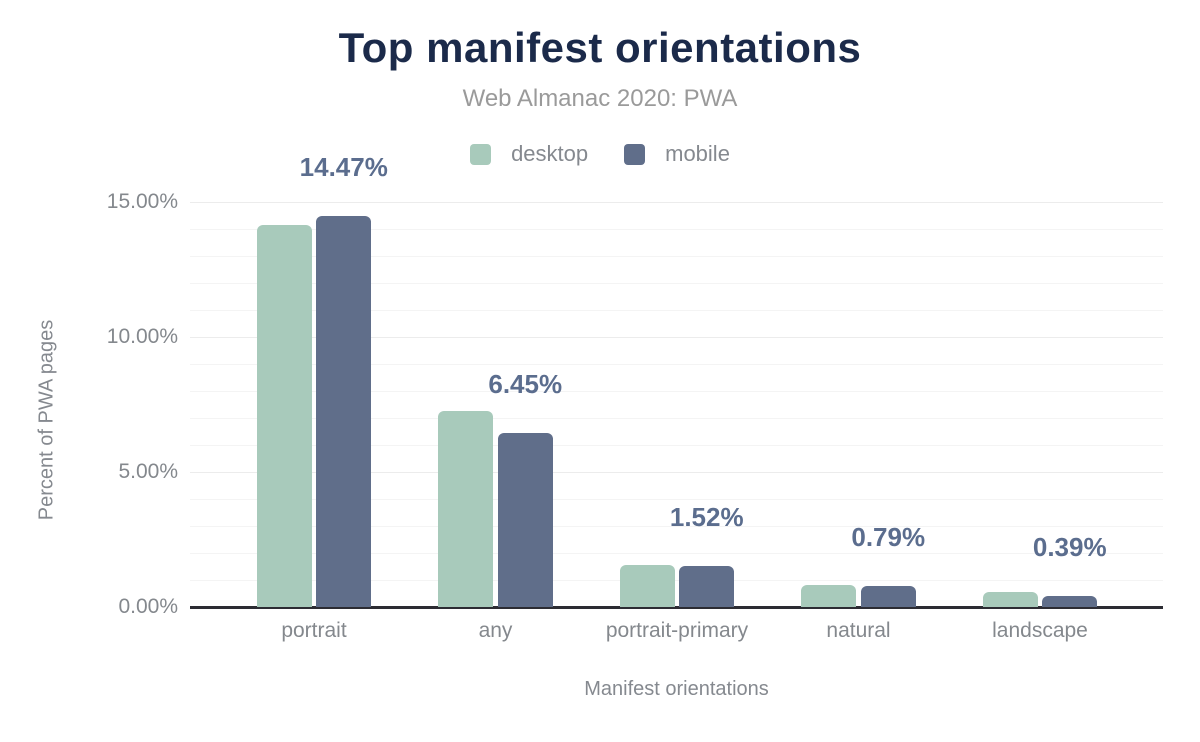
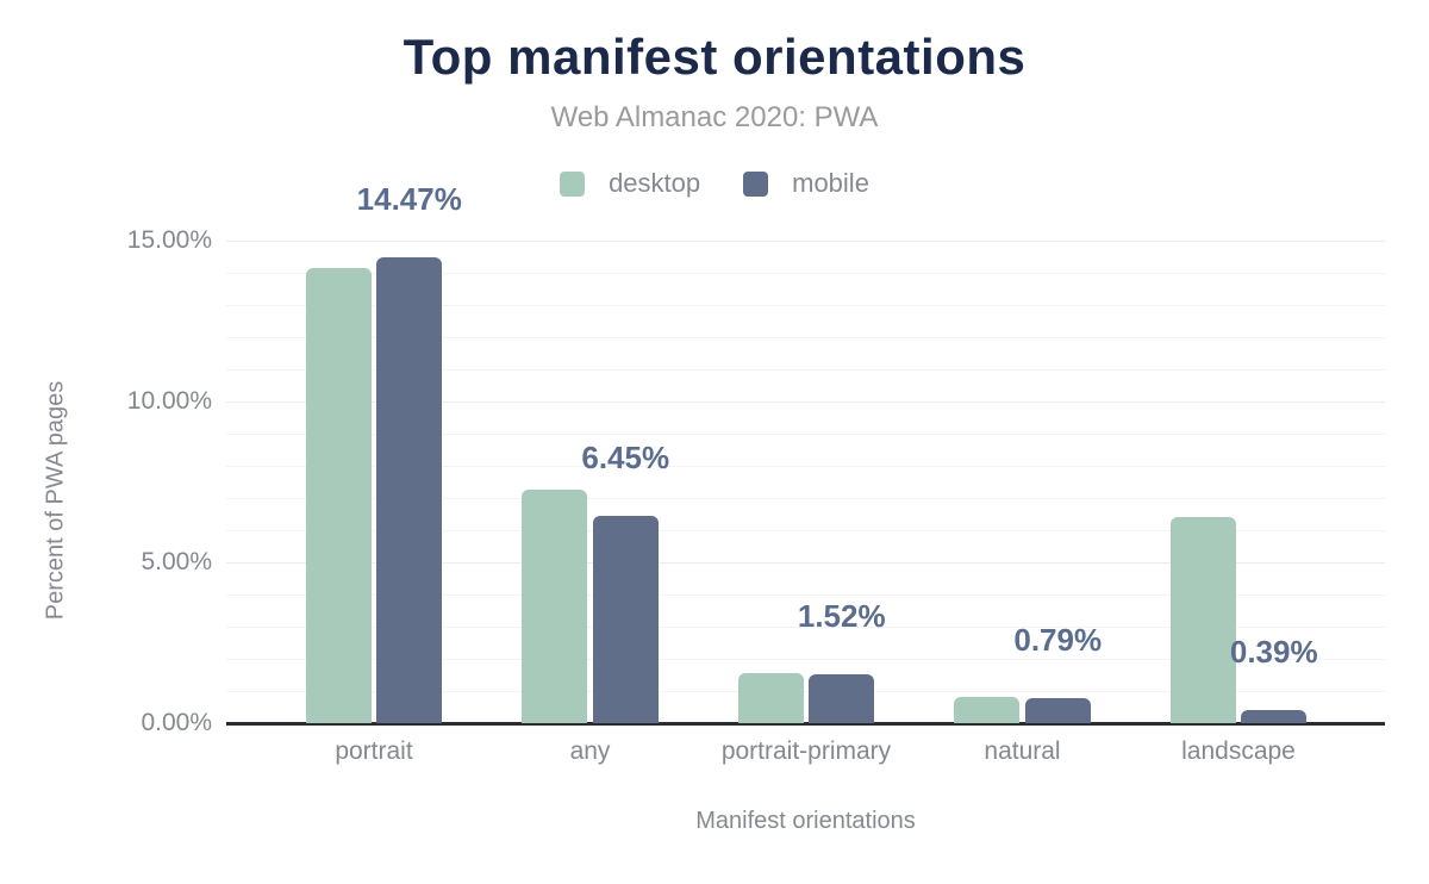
desktop/landscape: 0.6% -> 6.4%
